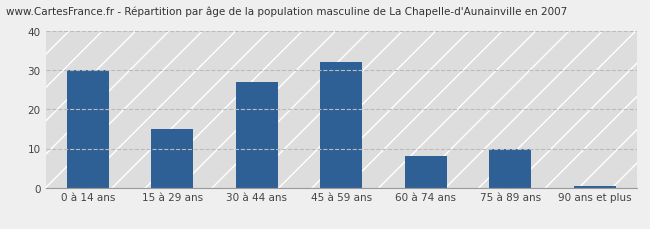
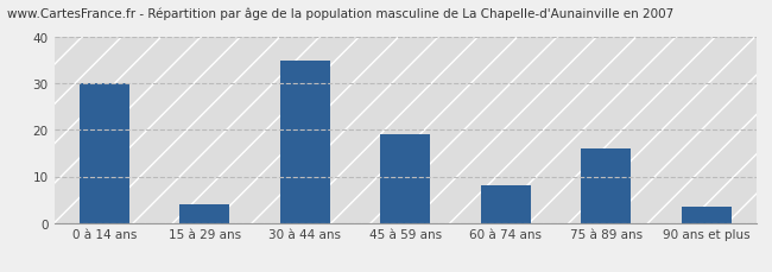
15 à 29 ans: 15.0 -> 4.0
30 à 44 ans: 27.0 -> 35.0
45 à 59 ans: 32.0 -> 19.0
75 à 89 ans: 10.0 -> 16.0
90 ans et plus: 0.5 -> 3.5
